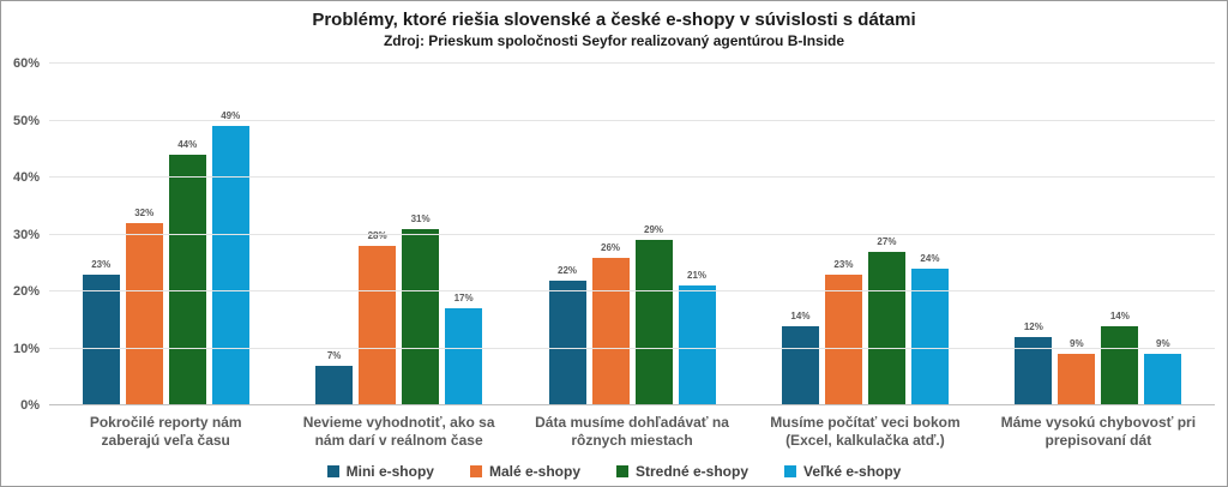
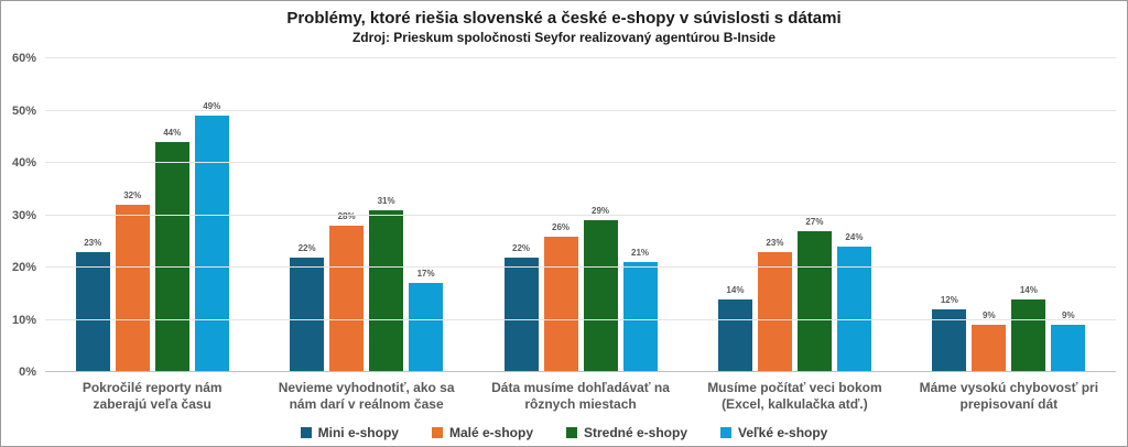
Mini e-shopy/Nevieme vyhodnotiť, ako sa nám darí v reálnom čase: 7% -> 22%
